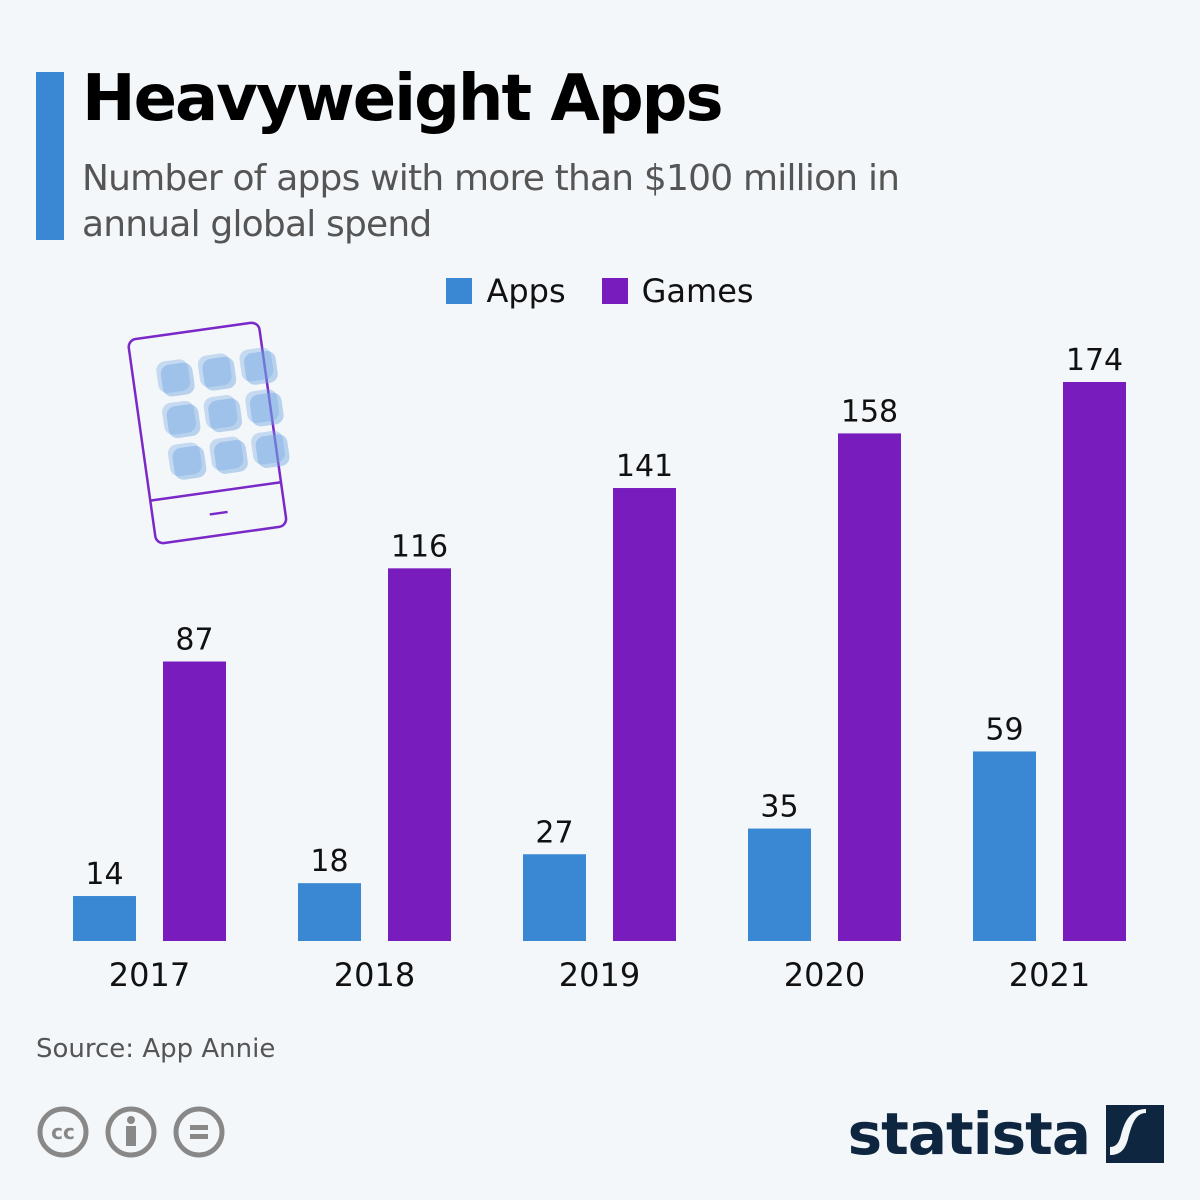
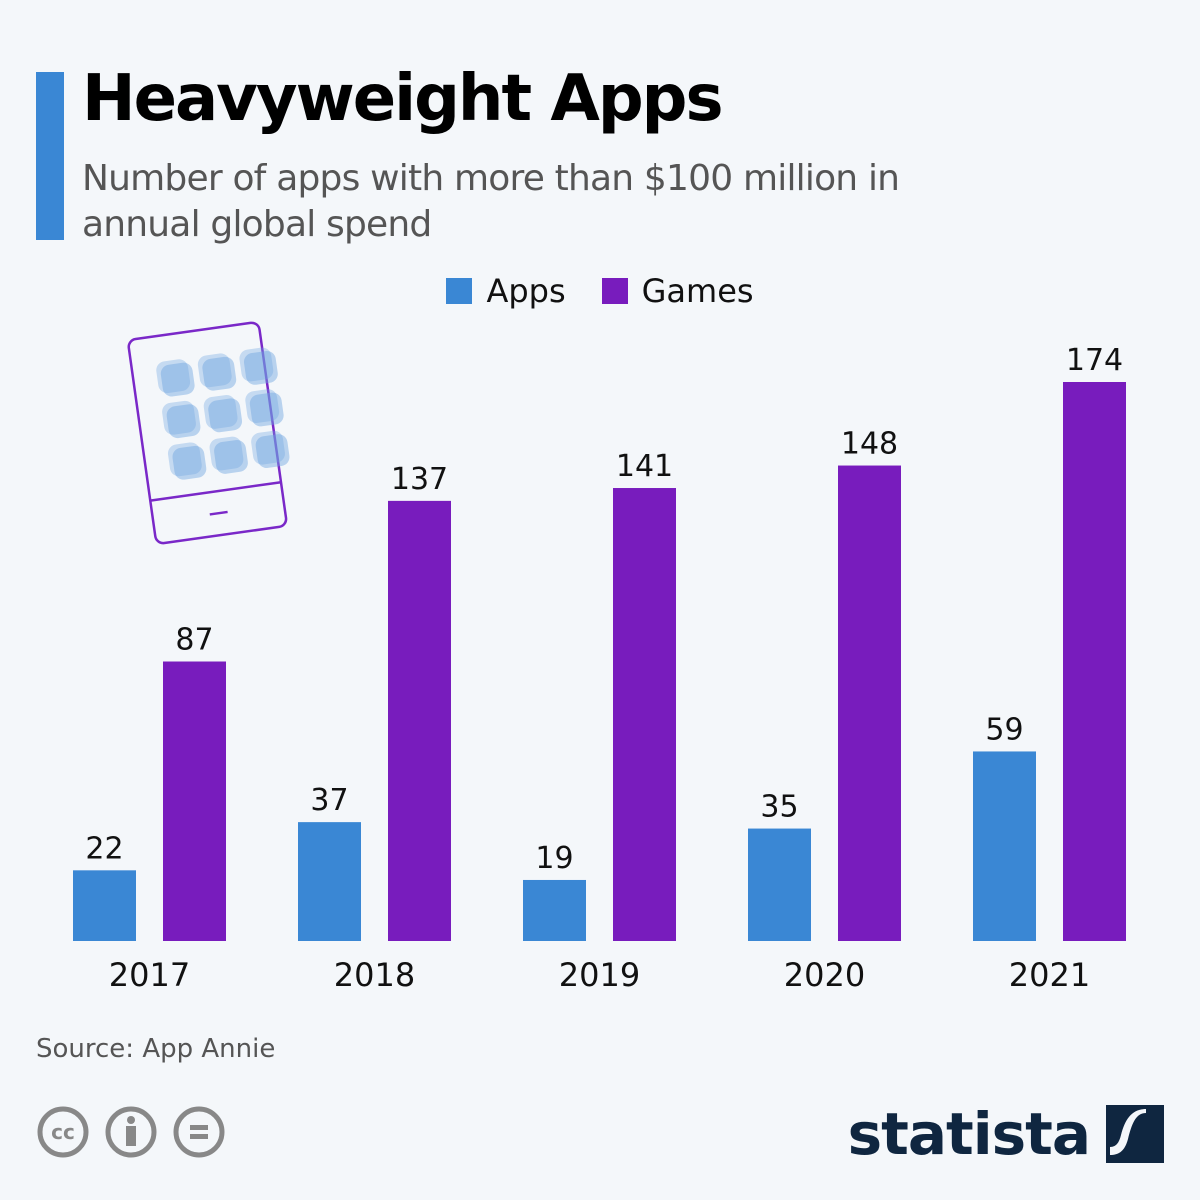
Apps/2017: 14 -> 22
Apps/2018: 18 -> 37
Games/2018: 116 -> 137
Apps/2019: 27 -> 19
Games/2020: 158 -> 148
